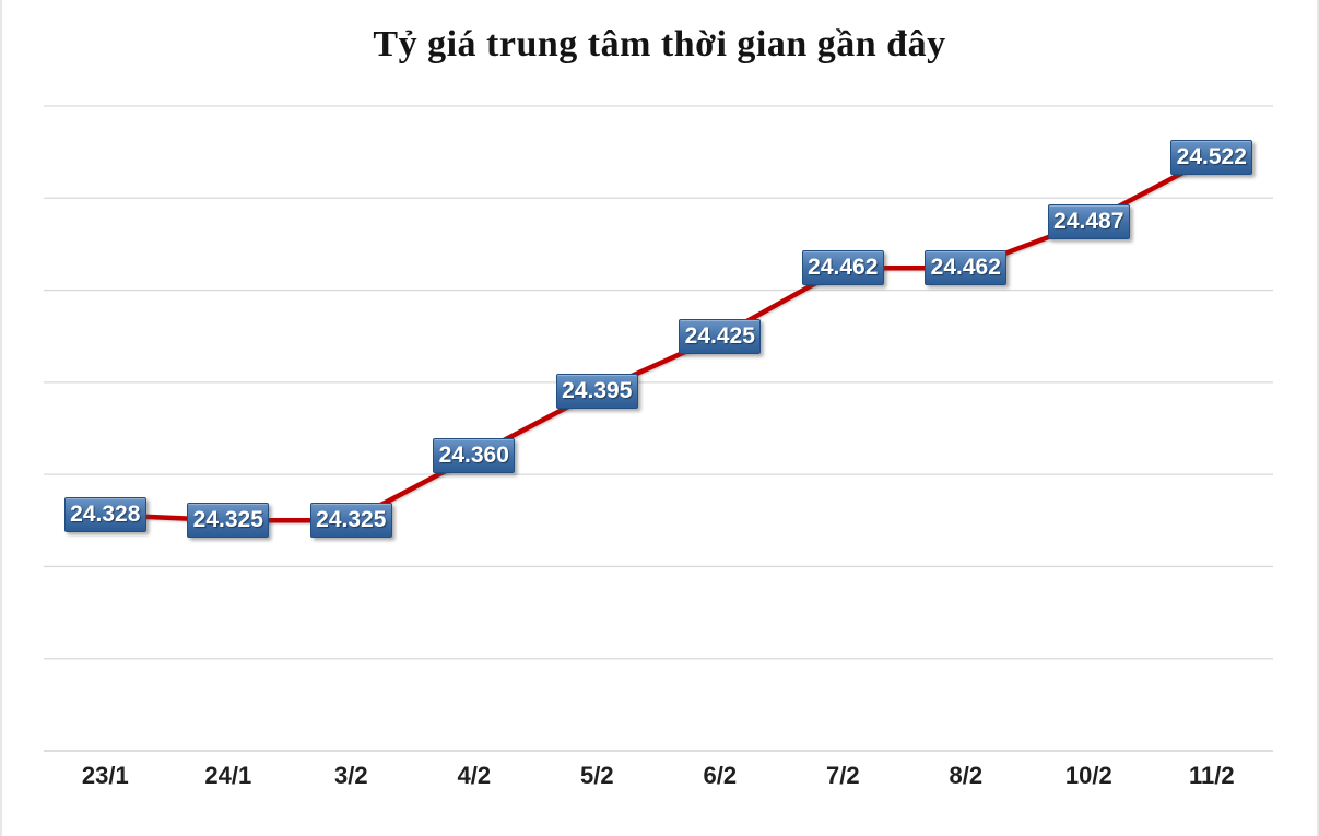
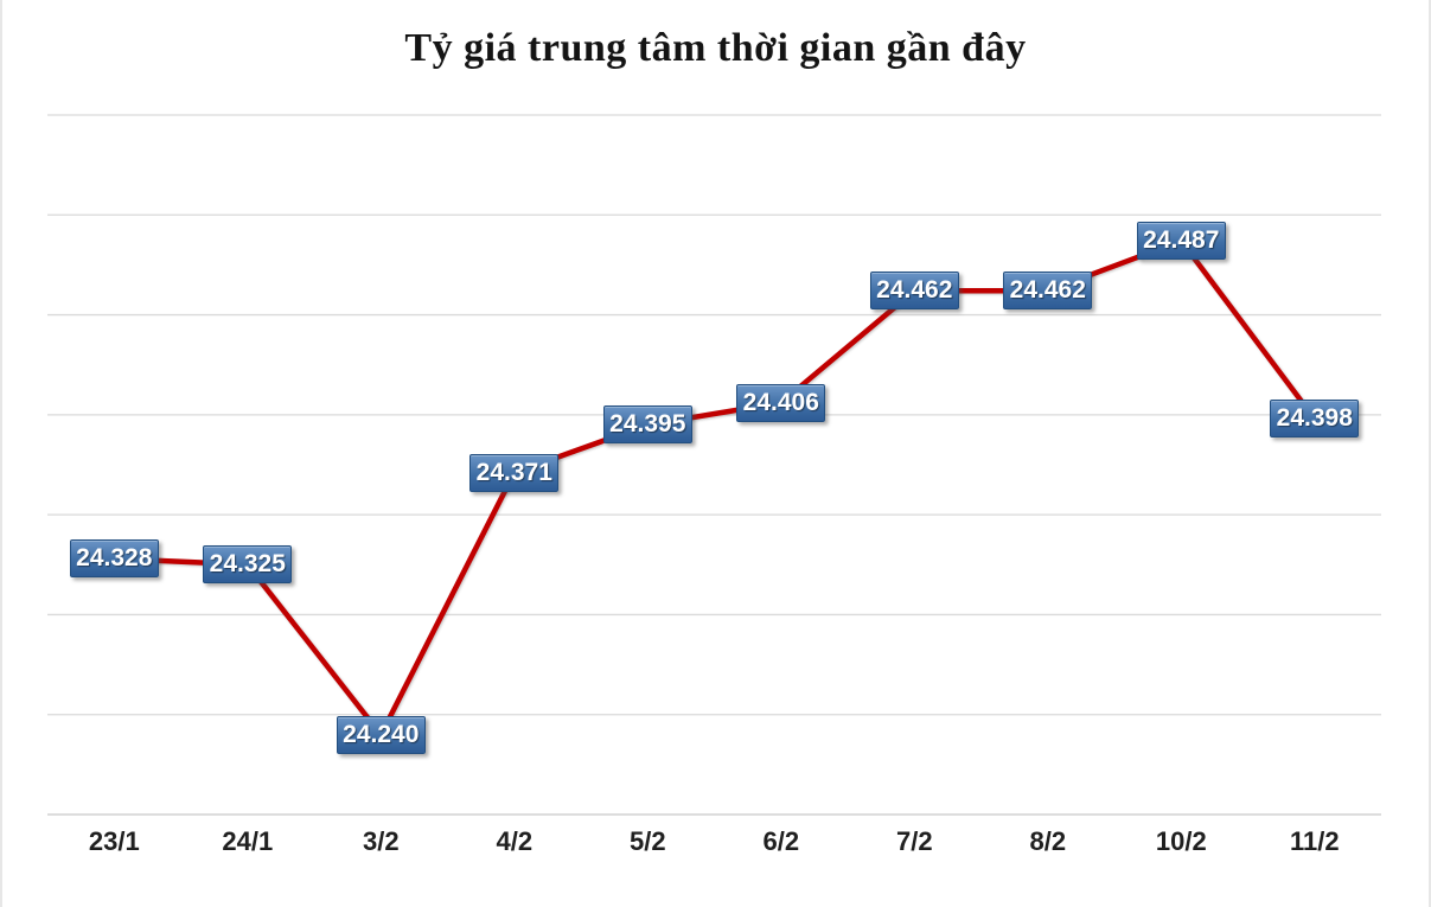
3/2: 24.325 -> 24.240
4/2: 24.360 -> 24.371
6/2: 24.425 -> 24.406
11/2: 24.522 -> 24.398
